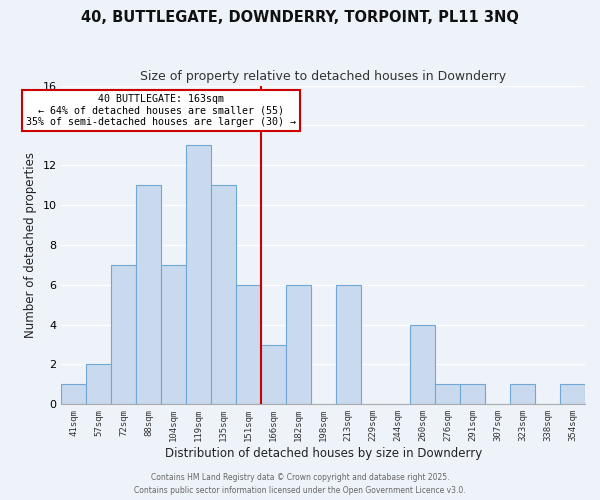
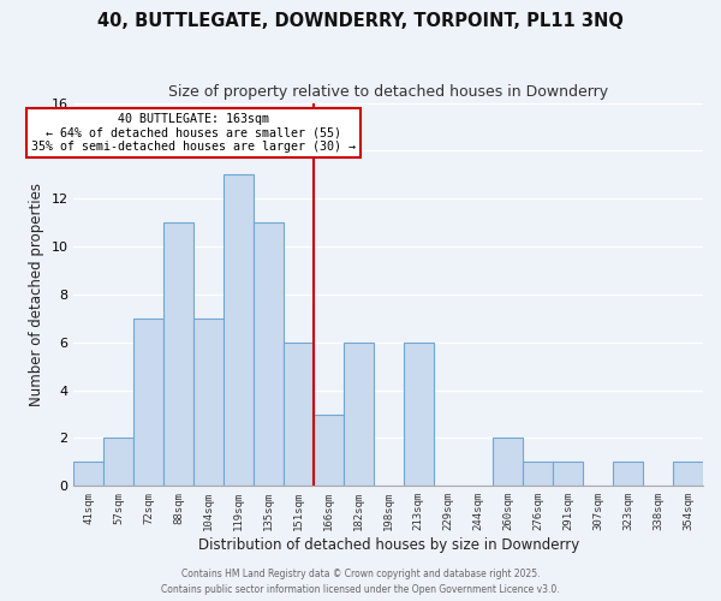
260sqm: 4 -> 2
